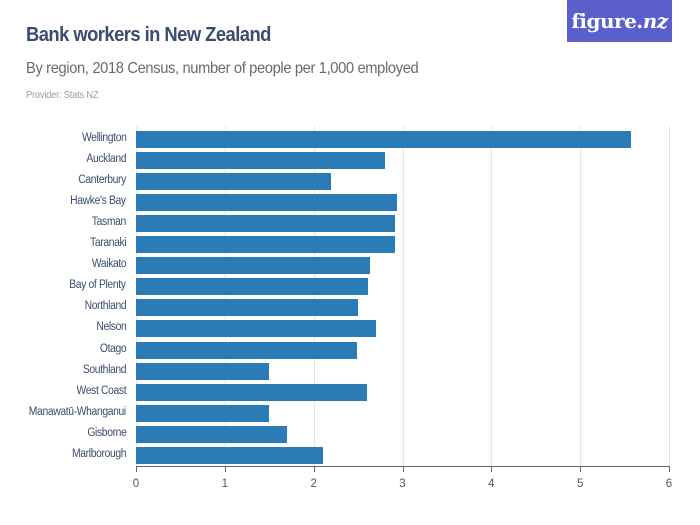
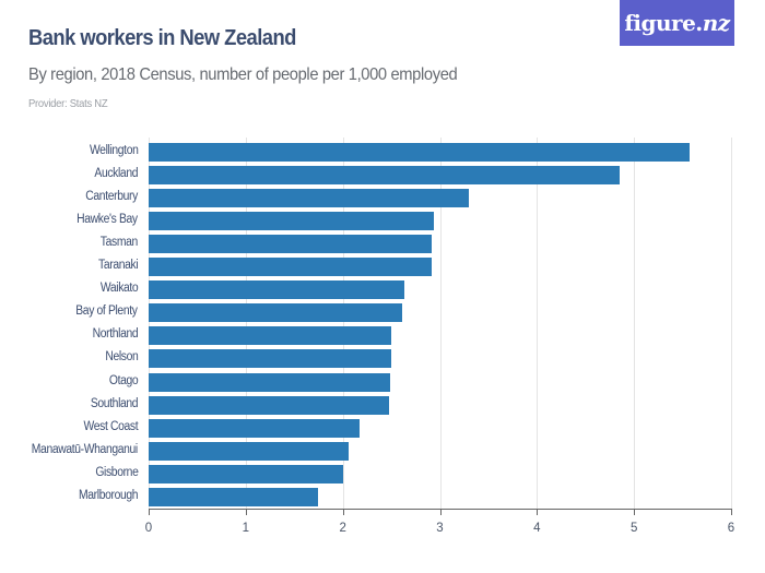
Auckland: 2.8 -> 4.8
Canterbury: 2.2 -> 3.3
Nelson: 2.7 -> 2.5
Southland: 1.5 -> 2.5
West Coast: 2.6 -> 2.2
Manawatū-Whanganui: 1.5 -> 2.1
Gisborne: 1.7 -> 2.0
Marlborough: 2.1 -> 1.8
